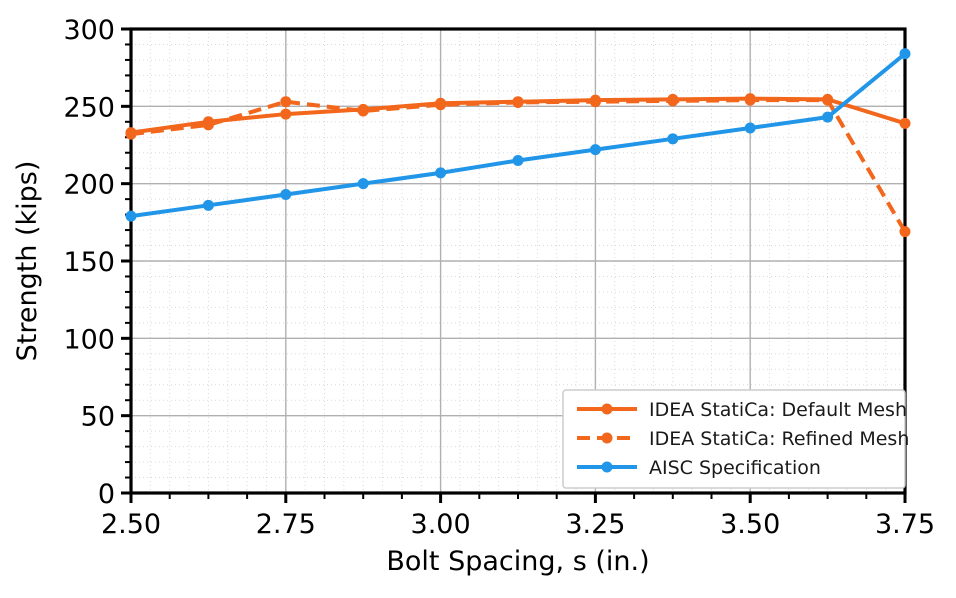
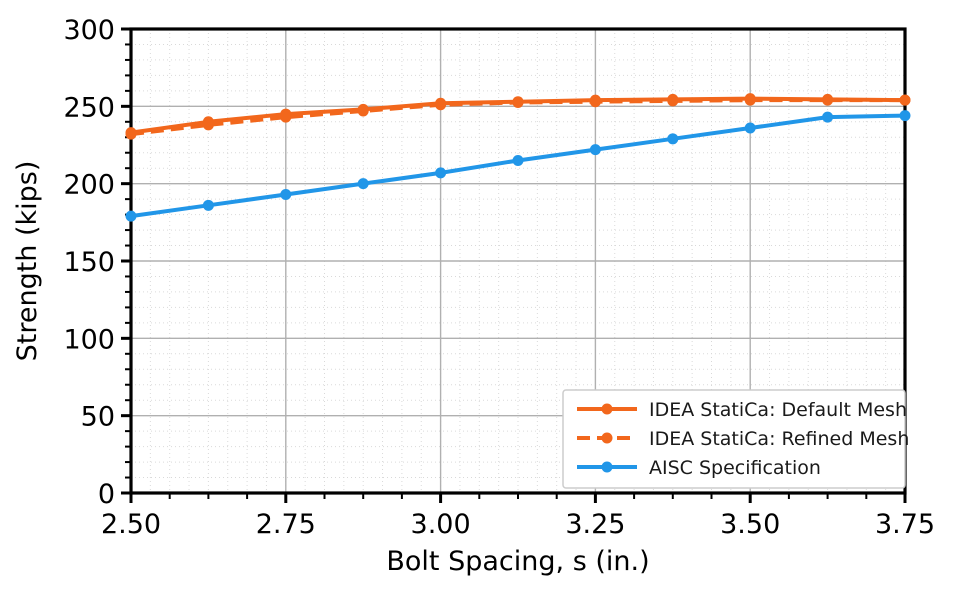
IDEA StatiCa: Refined Mesh/2.75: 253 -> 243
IDEA StatiCa: Default Mesh/3.75: 239 -> 254
IDEA StatiCa: Refined Mesh/3.75: 169 -> 254
AISC Specification/3.75: 284 -> 244
